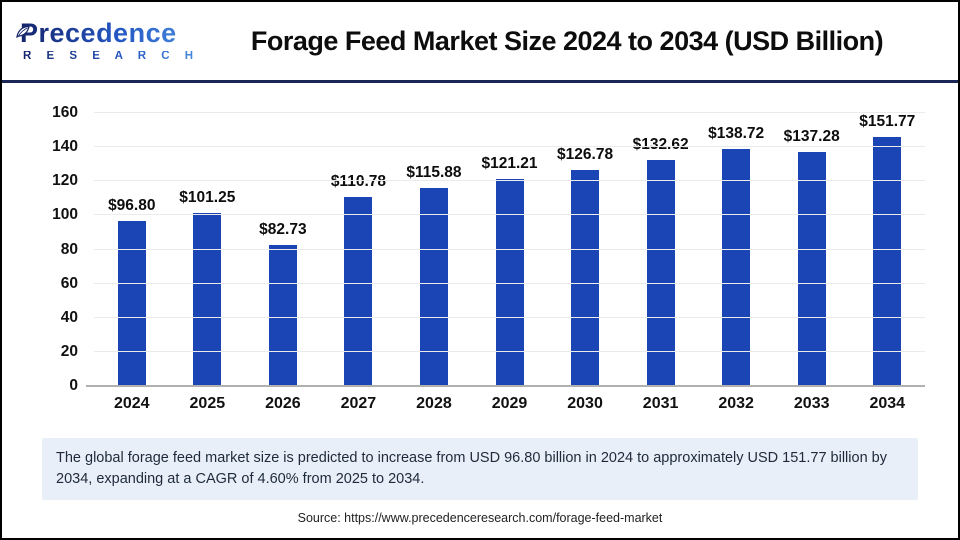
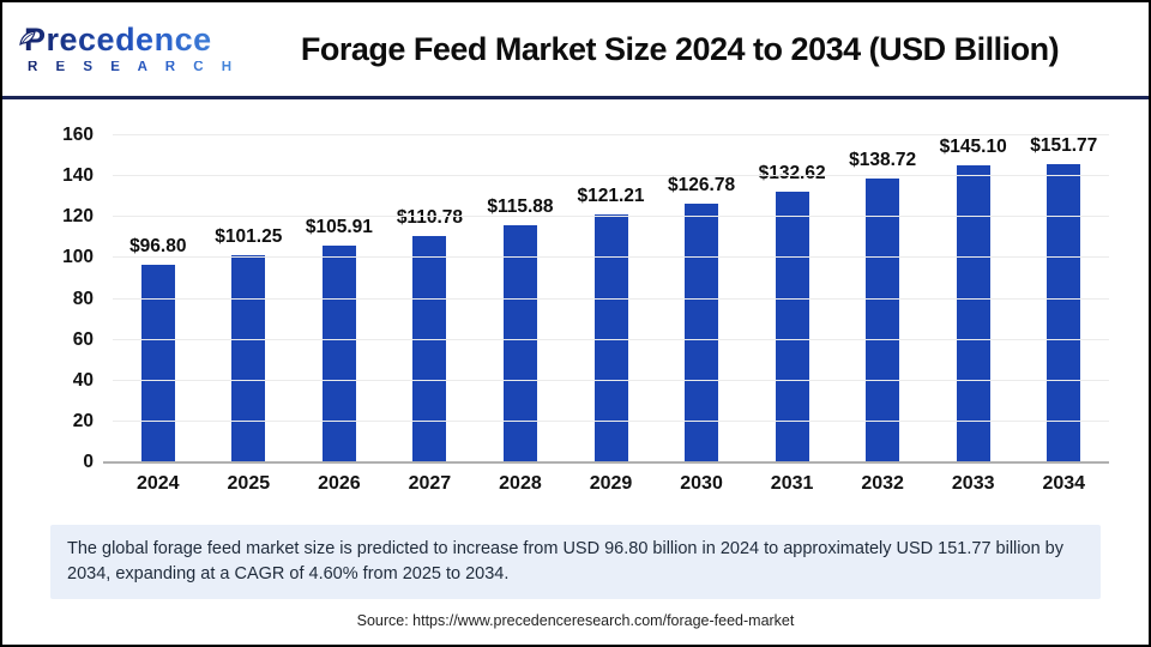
2026: $82.73 -> $105.91
2033: $137.28 -> $145.10
